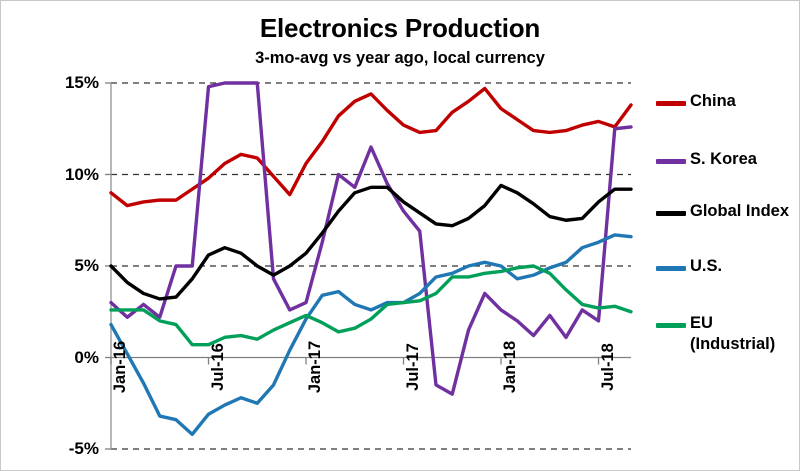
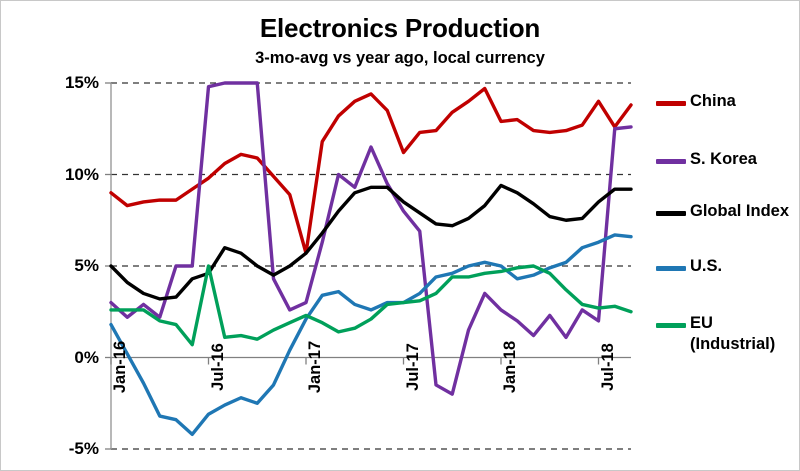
Global Index/Jul-16: 5.6% -> 4.6%
EU (Industrial)/Jul-16: 0.7% -> 5.0%
China/Jan-17: 10.6% -> 5.7%
China/Jul-17: 12.7% -> 11.2%
China/Jan-18: 13.6% -> 12.9%
China/Jul-18: 12.9% -> 14.0%
